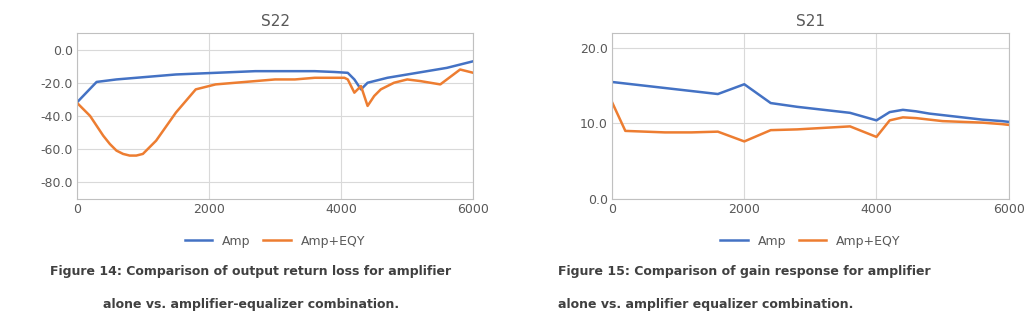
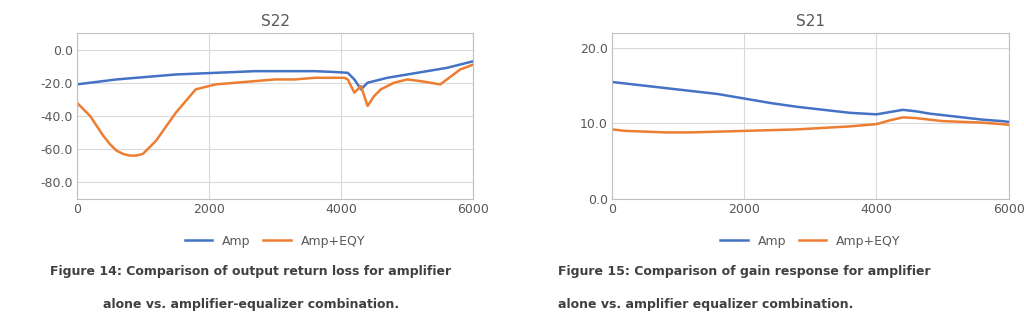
S22/Amp/0: -32 -> -21
S22/Amp+EQY/6000: -14 -> -9
S21/Amp+EQY/0: 12.8 -> 9.2
S21/Amp/2000: 15.2 -> 13.3
S21/Amp+EQY/2000: 7.6 -> 9.0
S21/Amp/4000: 10.4 -> 11.2
S21/Amp+EQY/4000: 8.2 -> 9.9
